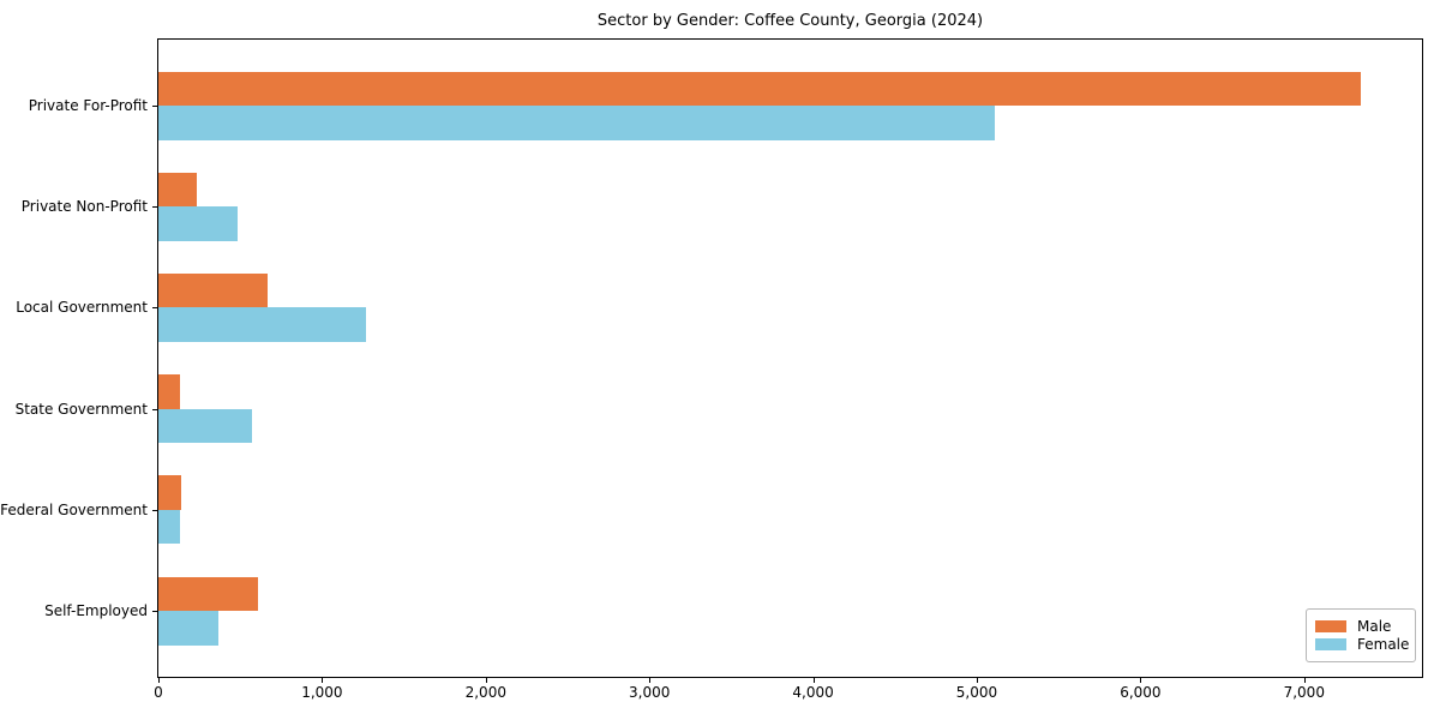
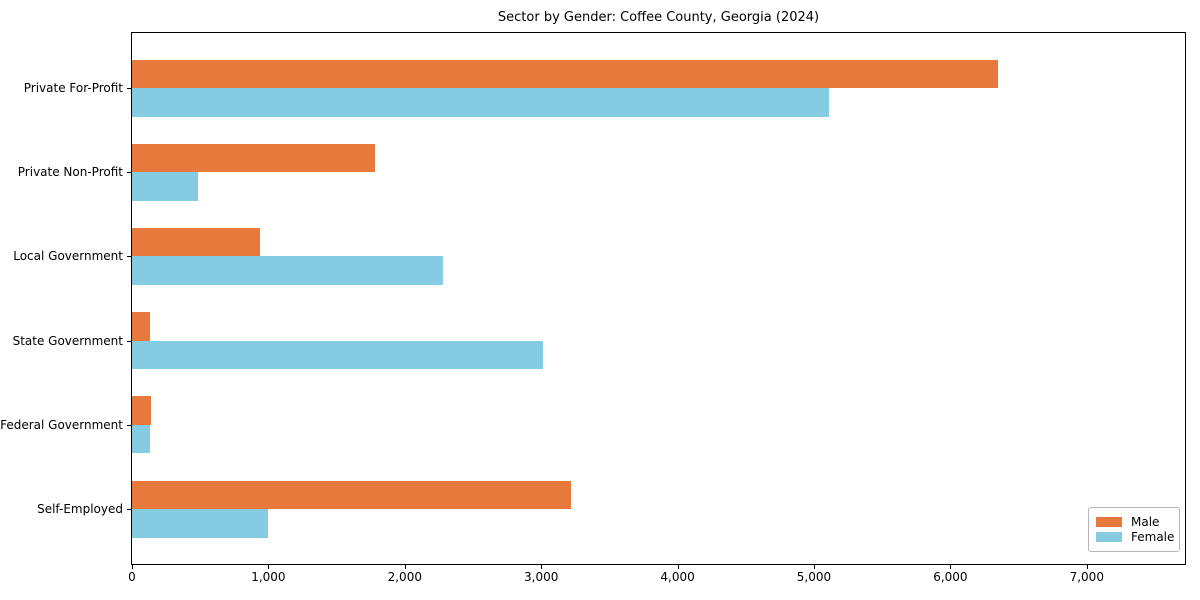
Male/Private For-Profit: 7340 -> 6350
Male/Private Non-Profit: 240 -> 1780
Male/Local Government: 660 -> 940
Female/Local Government: 1270 -> 2280
Female/State Government: 570 -> 3010
Male/Self-Employed: 600 -> 3220
Female/Self-Employed: 360 -> 1000
